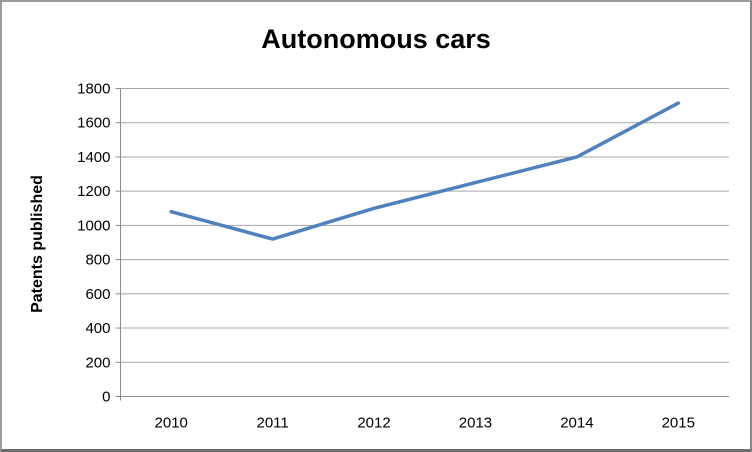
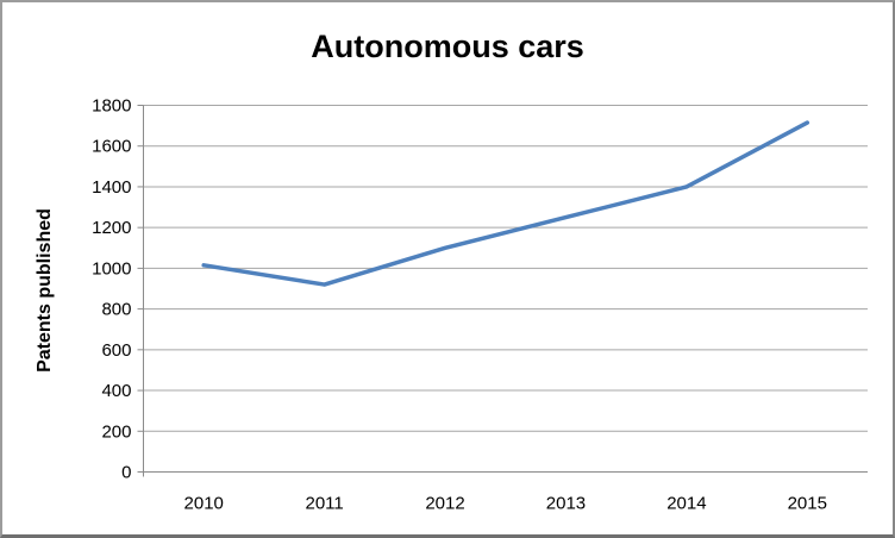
2010: 1080 -> 1020
